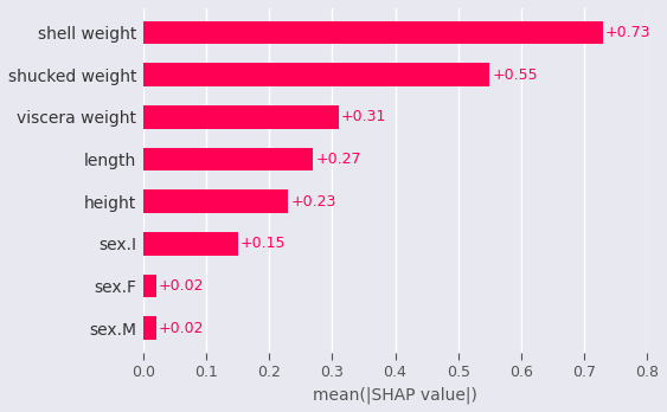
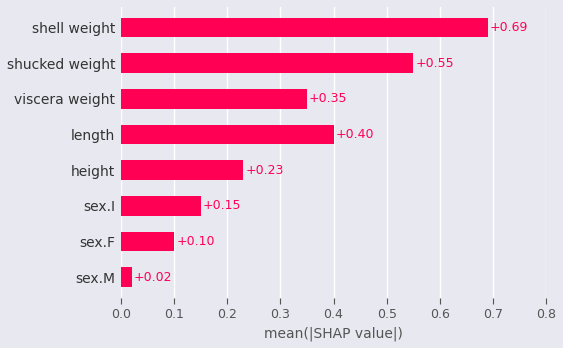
shell weight: +0.73 -> +0.69
viscera weight: +0.31 -> +0.35
length: +0.27 -> +0.40
sex.F: +0.02 -> +0.10
